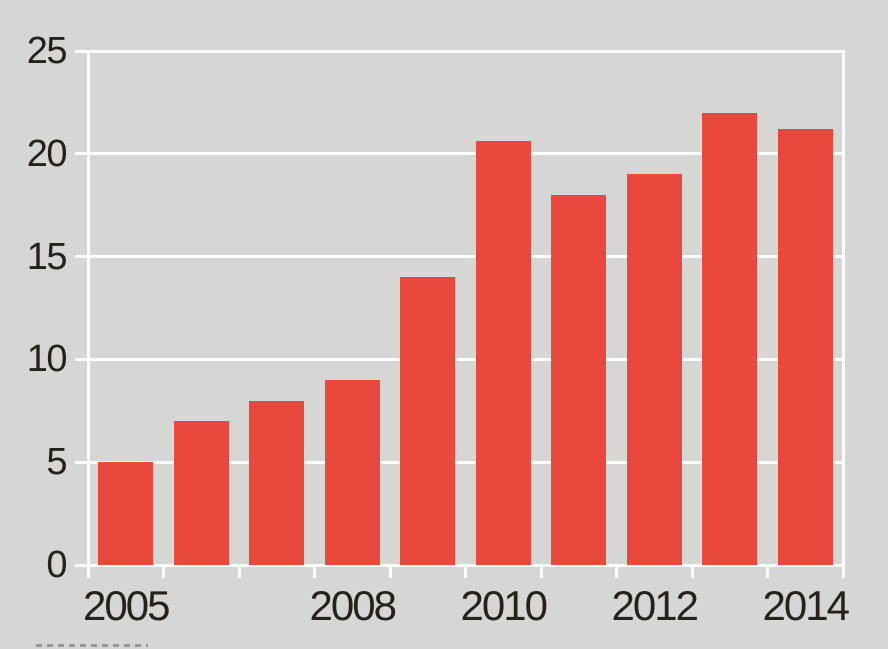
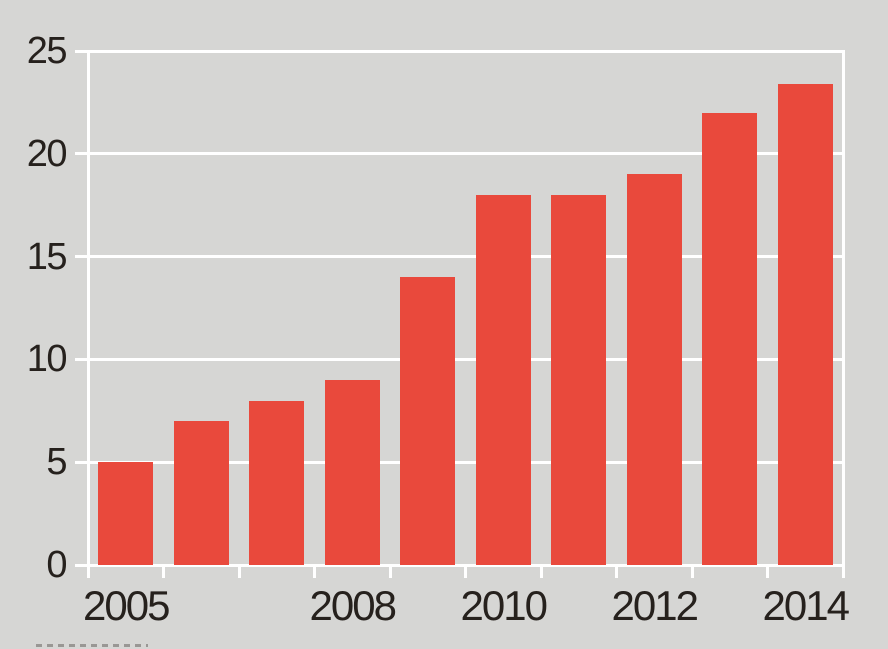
2010: 20.6 -> 18.0
2014: 21.2 -> 23.4
